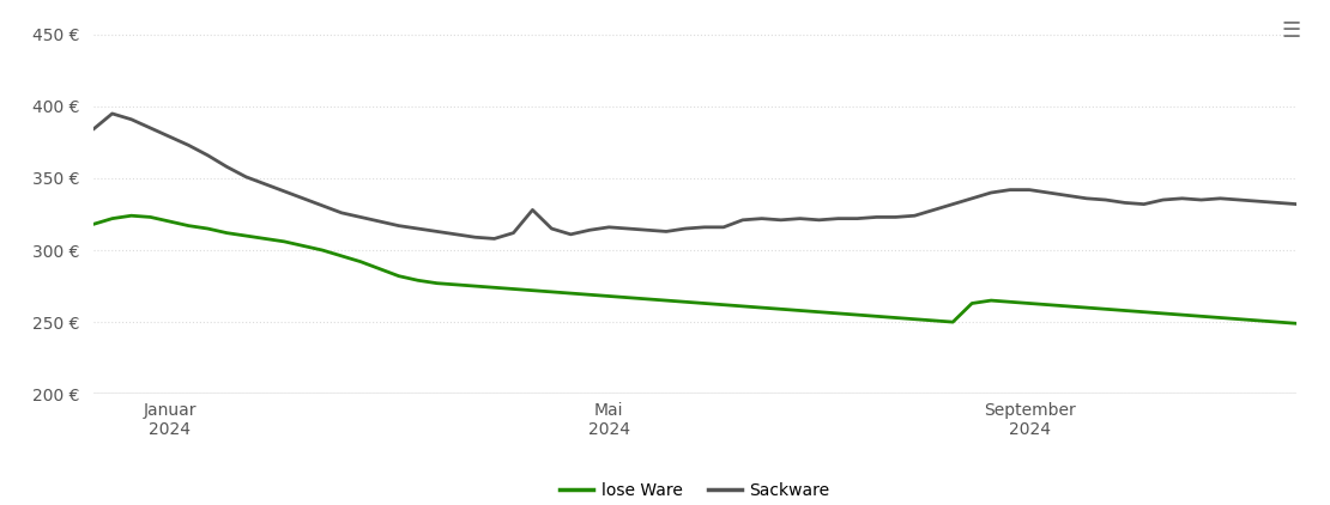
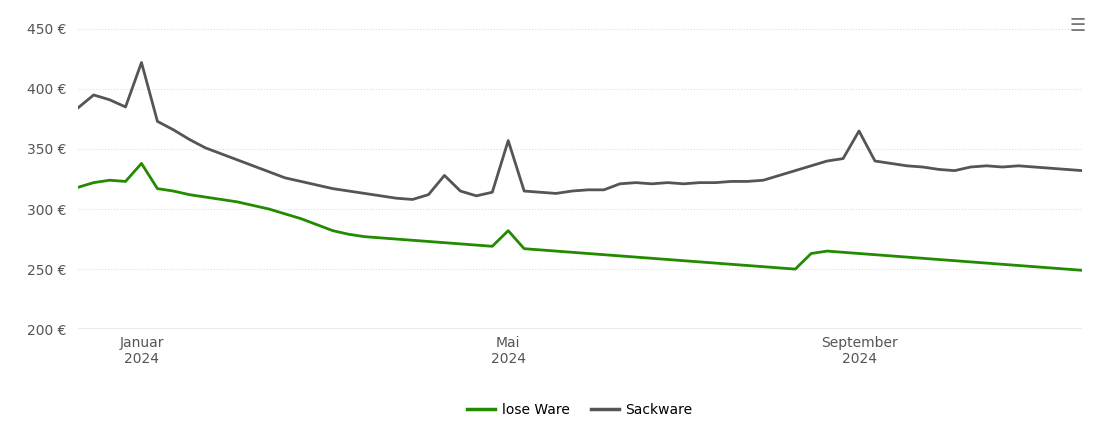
lose Ware/Januar 2024: 320 € -> 338 €
Sackware/Januar 2024: 379 € -> 422 €
lose Ware/Mai 2024: 268 € -> 282 €
Sackware/Mai 2024: 316 € -> 357 €
Sackware/September 2024: 342 € -> 365 €
